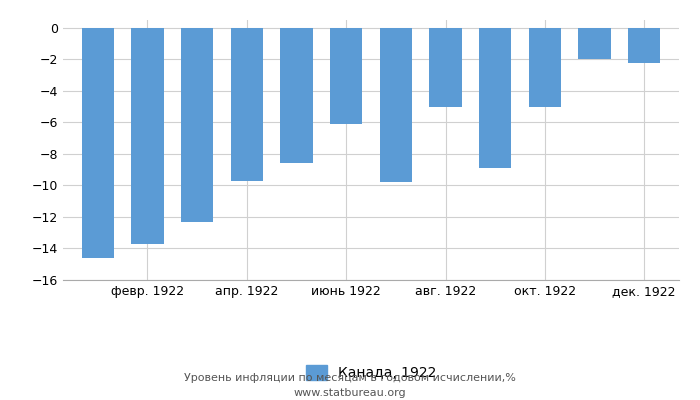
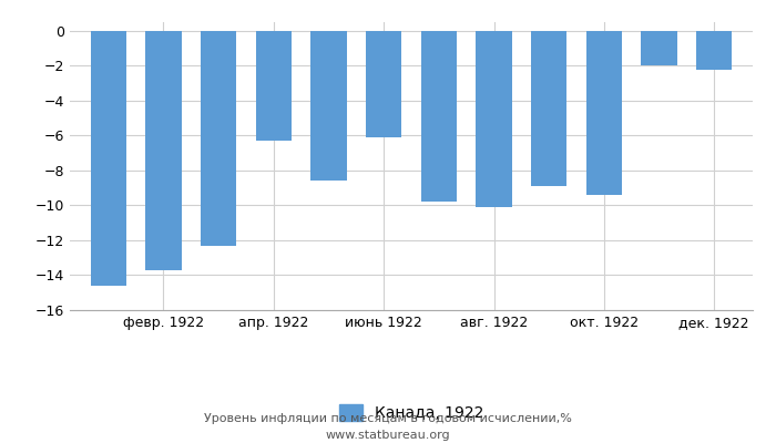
апр. 1922: -9.7 -> -6.3
авг. 1922: -5.0 -> -10.1
окт. 1922: -5.0 -> -9.4
